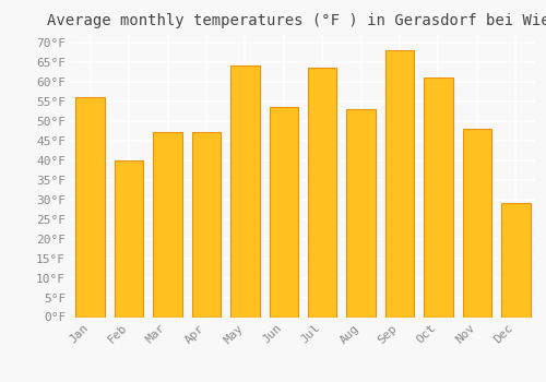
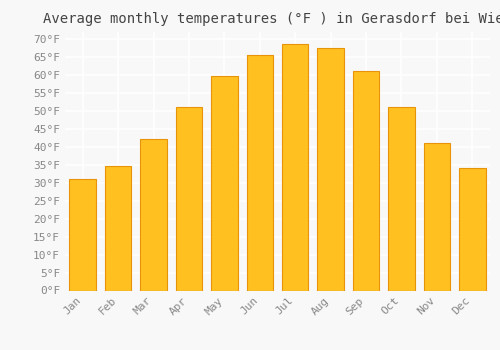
Jan: 56.0°F -> 31.0°F
Feb: 40.0°F -> 34.5°F
Mar: 47.0°F -> 42.0°F
Apr: 47.0°F -> 51.0°F
May: 64.0°F -> 59.5°F
Jun: 53.5°F -> 65.5°F
Jul: 63.5°F -> 68.5°F
Aug: 53.0°F -> 67.5°F
Sep: 68.0°F -> 61.0°F
Oct: 61.0°F -> 51.0°F
Nov: 48.0°F -> 41.0°F
Dec: 29.0°F -> 34.0°F
